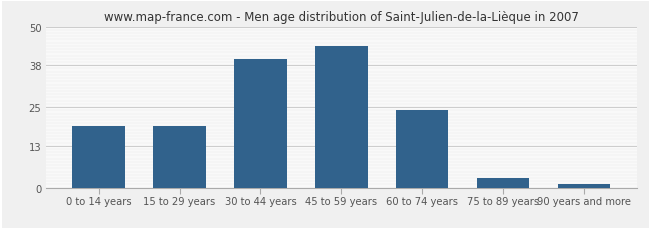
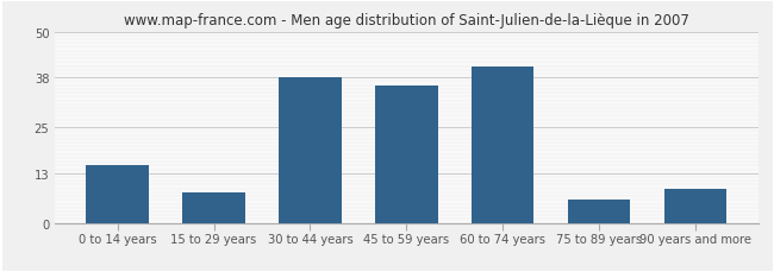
0 to 14 years: 19 -> 15
15 to 29 years: 19 -> 8
30 to 44 years: 40 -> 38
45 to 59 years: 44 -> 36
60 to 74 years: 24 -> 41
75 to 89 years: 3 -> 6
90 years and more: 1 -> 9
